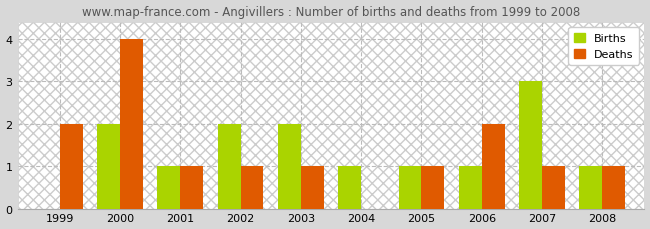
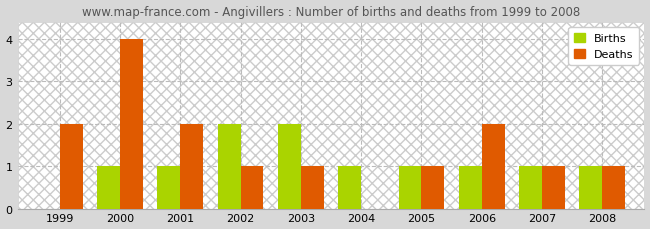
Births/2000: 2 -> 1
Deaths/2001: 1 -> 2
Births/2007: 3 -> 1
